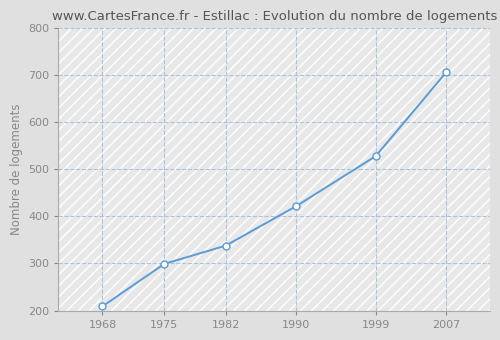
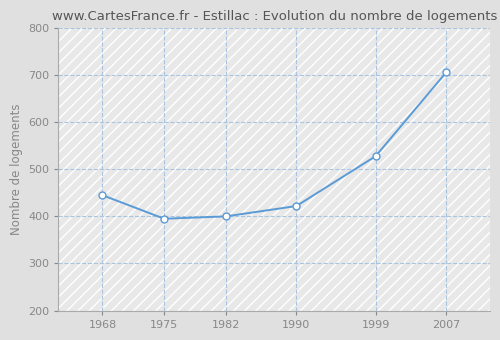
1968: 209 -> 445
1975: 299 -> 395
1982: 338 -> 400
